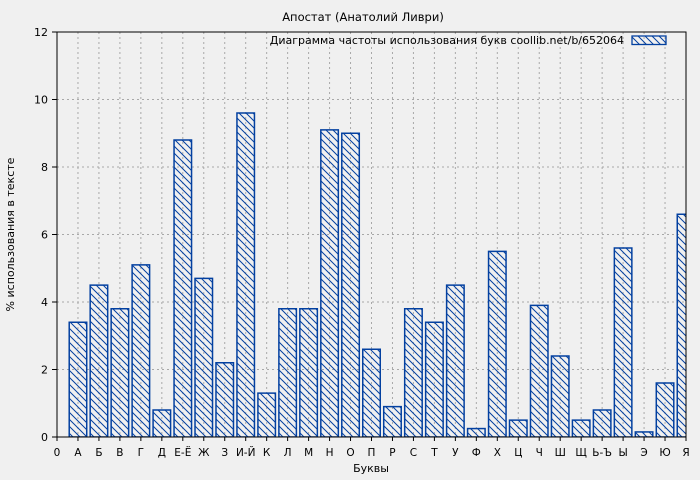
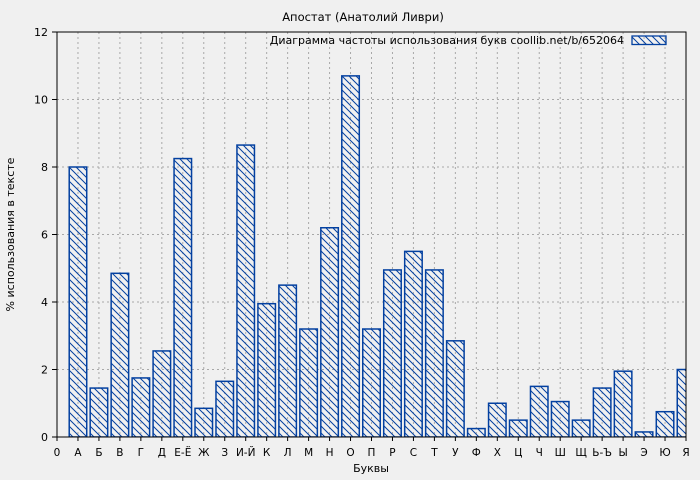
А: 3.4 -> 8.0
Б: 4.5 -> 1.4
В: 3.8 -> 4.8
Г: 5.1 -> 1.8
Д: 0.8 -> 2.5
Е-Ё: 8.8 -> 8.2
Ж: 4.7 -> 0.8
З: 2.2 -> 1.6
И-Й: 9.6 -> 8.7
К: 1.3 -> 4.0
Л: 3.8 -> 4.5
М: 3.8 -> 3.2
Н: 9.1 -> 6.2
О: 9.0 -> 10.7
П: 2.6 -> 3.2
Р: 0.9 -> 5.0
С: 3.8 -> 5.5
Т: 3.4 -> 5.0
У: 4.5 -> 2.9
Х: 5.5 -> 1.0
Ч: 3.9 -> 1.5
Ш: 2.4 -> 1.1
Ь-Ъ: 0.8 -> 1.4
Ы: 5.6 -> 1.9
Ю: 1.6 -> 0.8
Я: 6.6 -> 2.0
